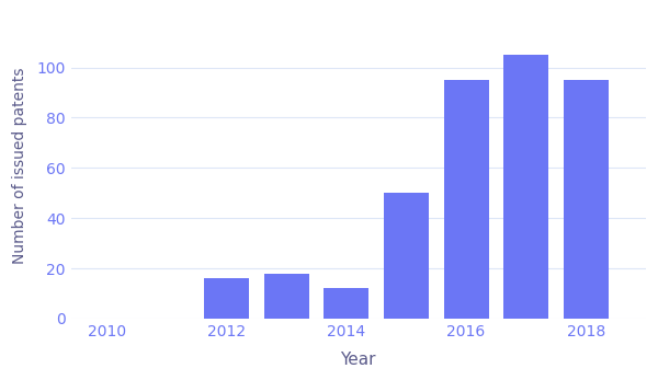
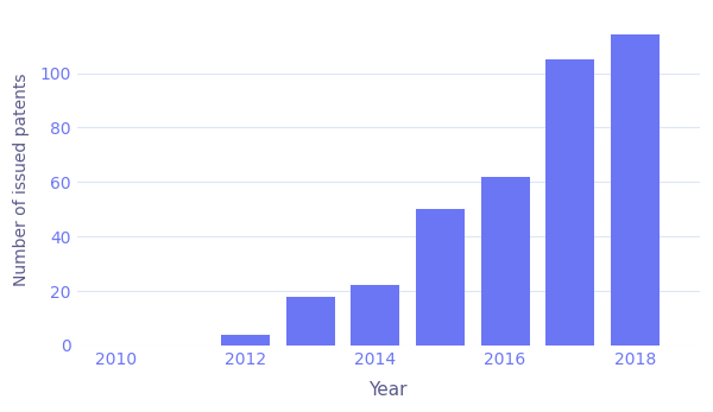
2012: 16 -> 4
2014: 12 -> 22
2016: 95 -> 62
2018: 95 -> 114
